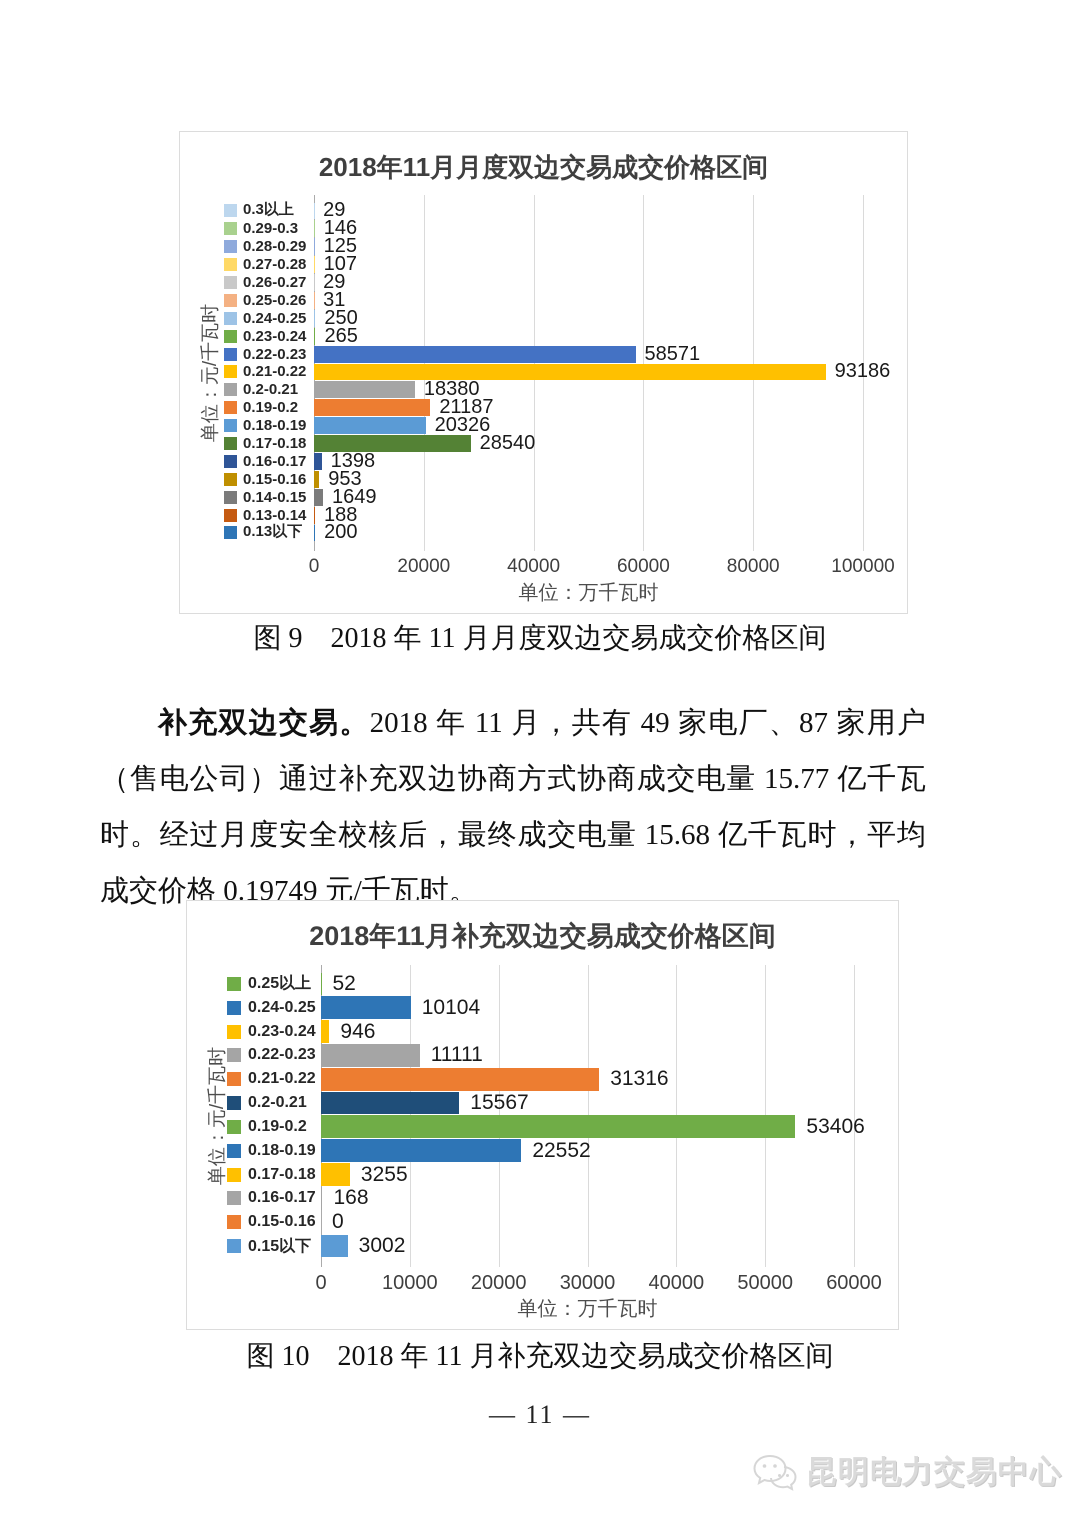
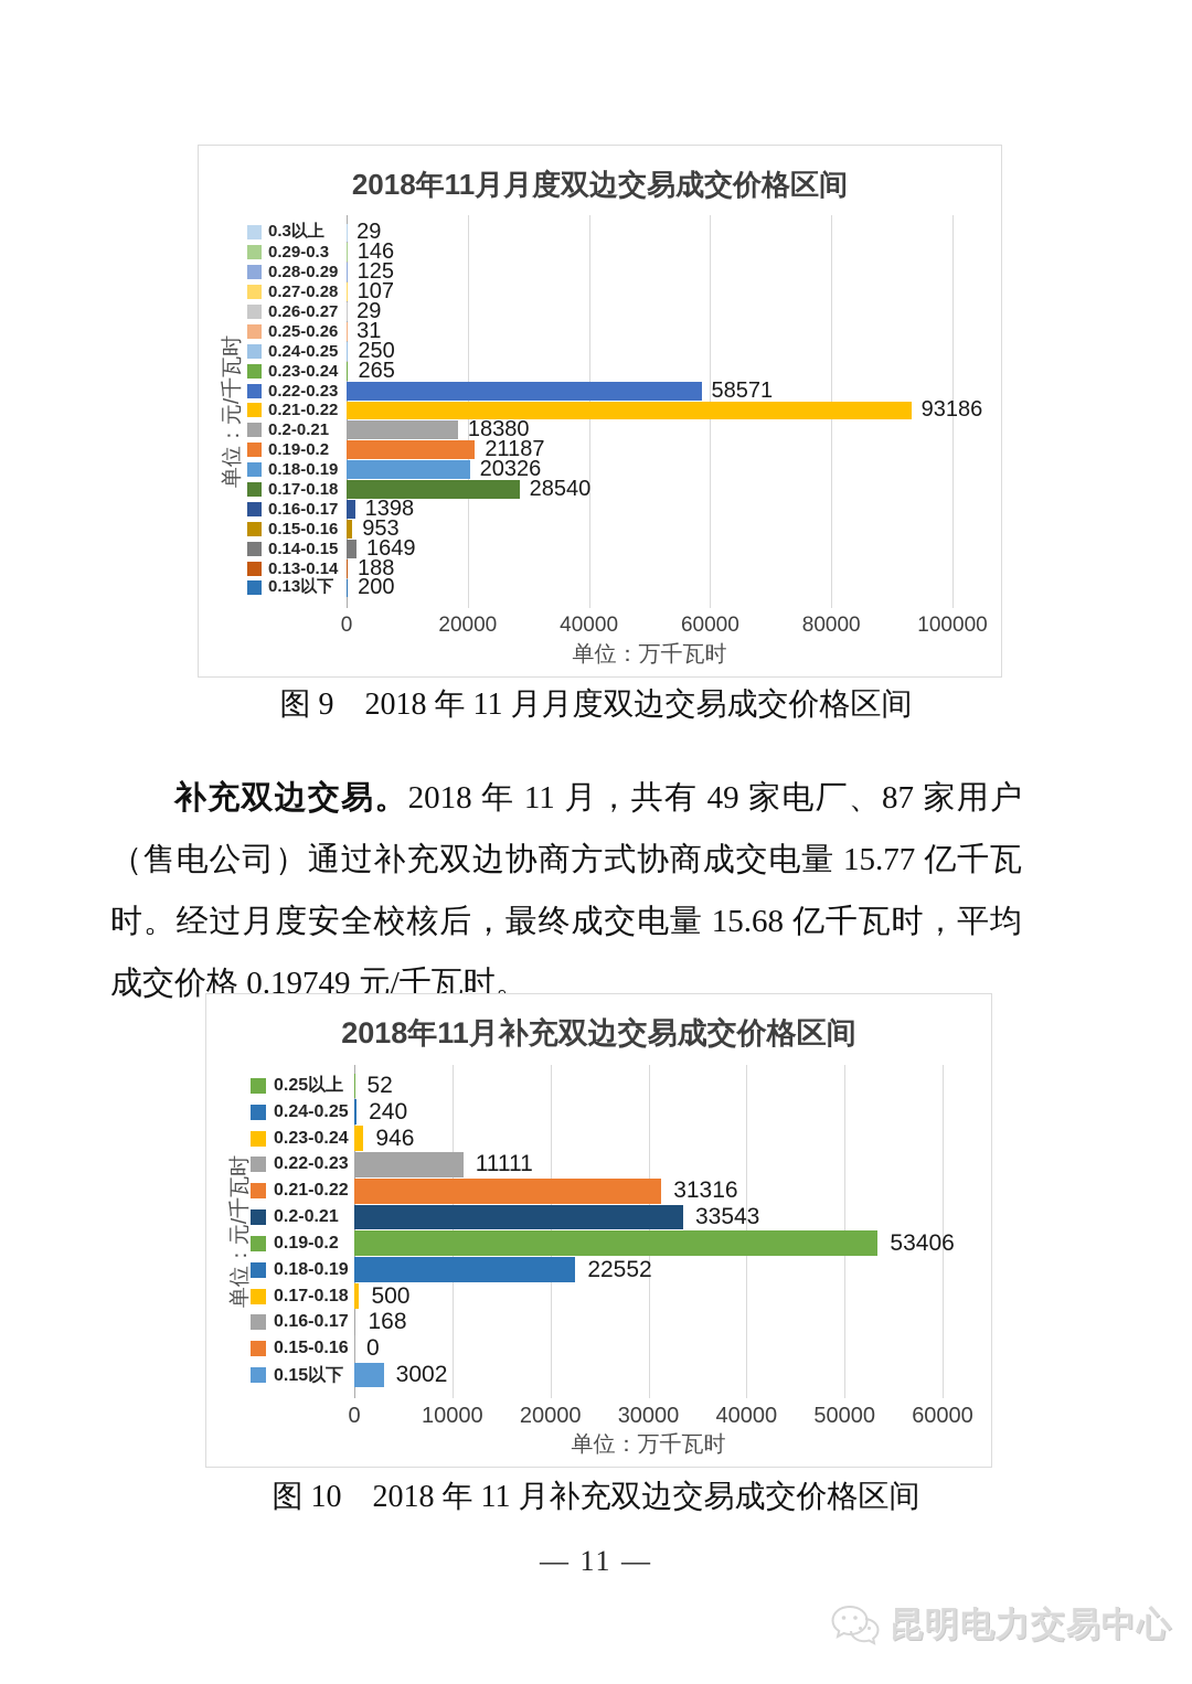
2018年11月补充双边交易成交价格区间/0.24-0.25: 10104 -> 240
2018年11月补充双边交易成交价格区间/0.2-0.21: 15567 -> 33543
2018年11月补充双边交易成交价格区间/0.17-0.18: 3255 -> 500
